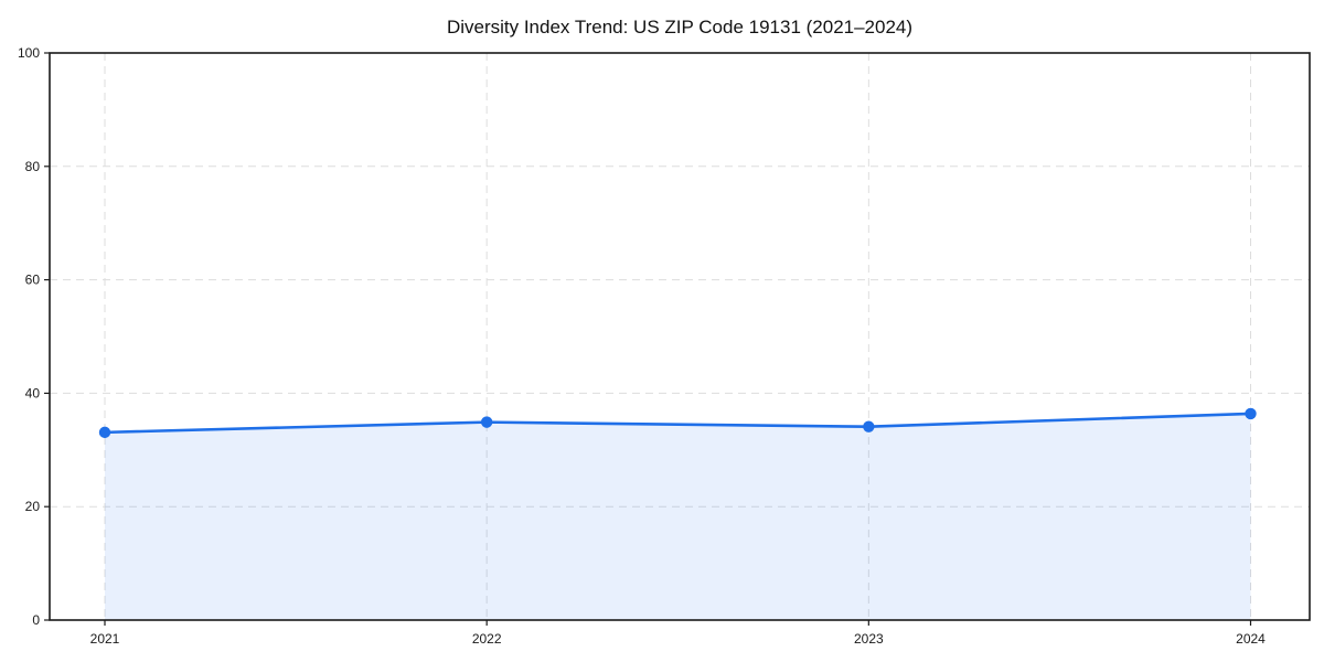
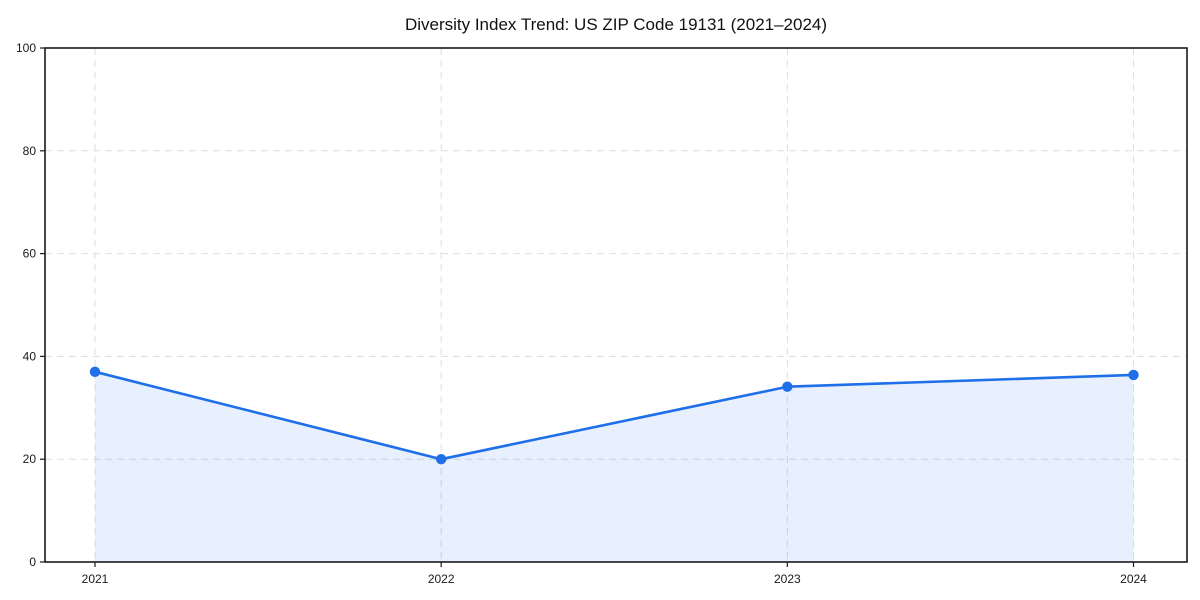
2021: 33 -> 37
2022: 35 -> 20
